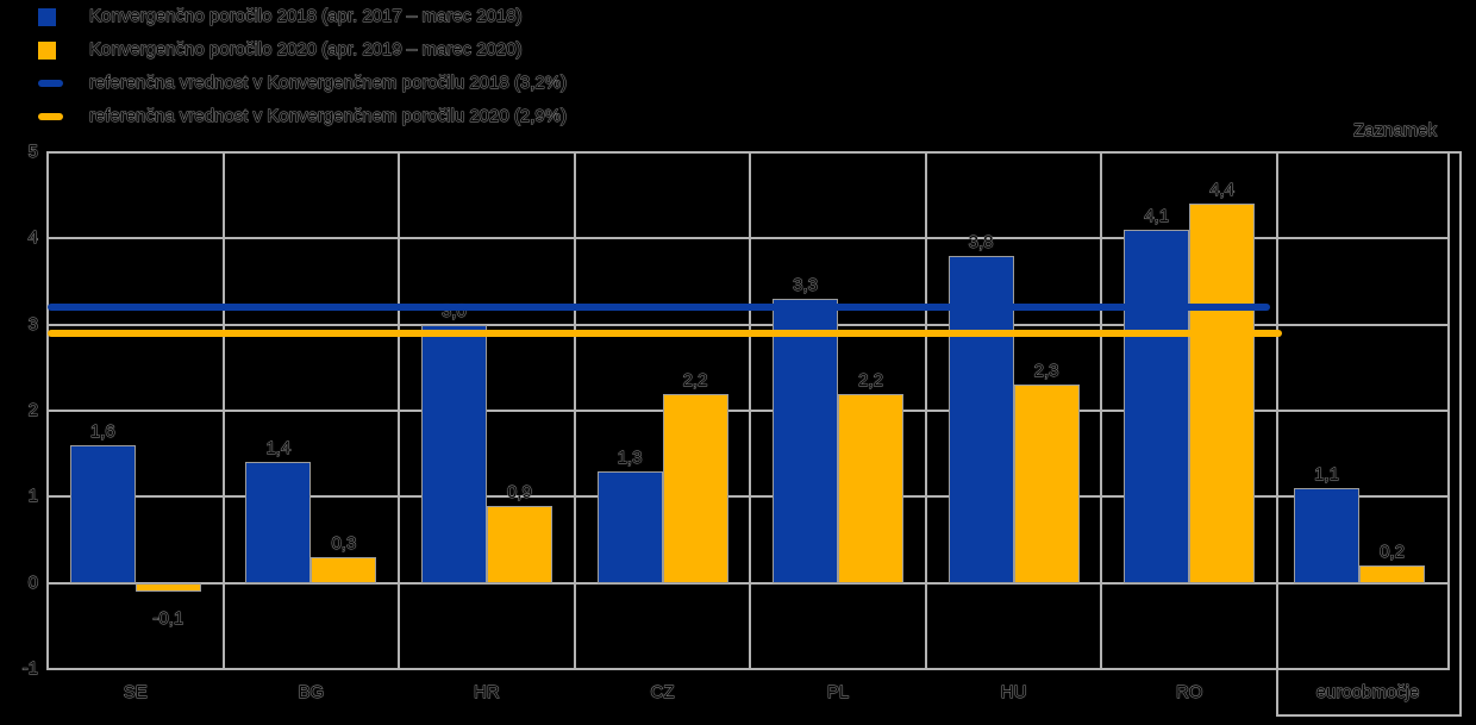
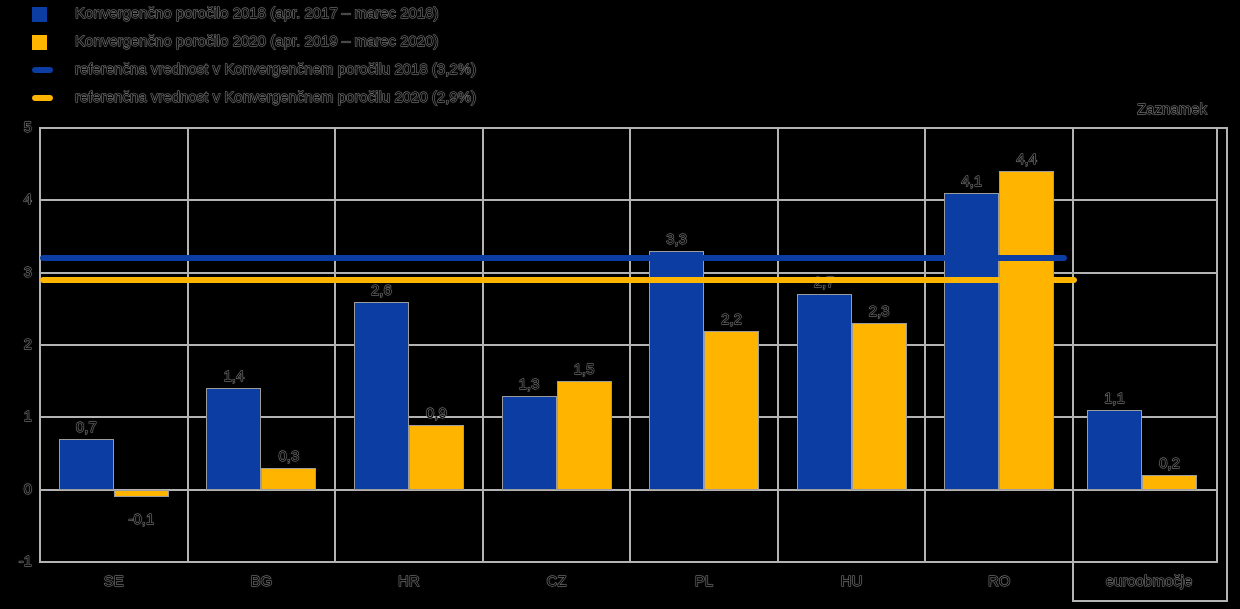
Konvergenčno poročilo 2018 (apr. 2017 – marec 2018)/SE: 1,6 -> 0,7
Konvergenčno poročilo 2018 (apr. 2017 – marec 2018)/HR: 3,0 -> 2,6
Konvergenčno poročilo 2020 (apr. 2019 – marec 2020)/CZ: 2,2 -> 1,5
Konvergenčno poročilo 2018 (apr. 2017 – marec 2018)/HU: 3,8 -> 2,7
